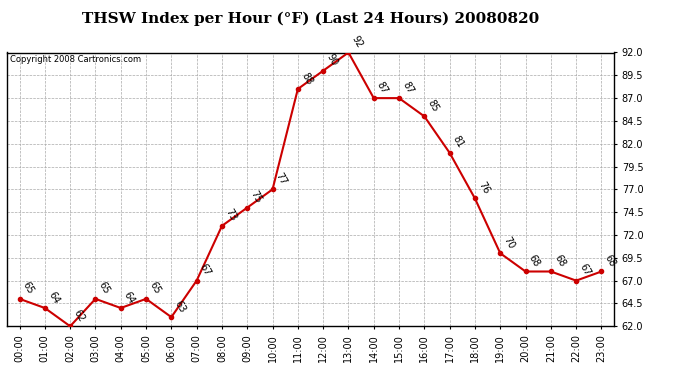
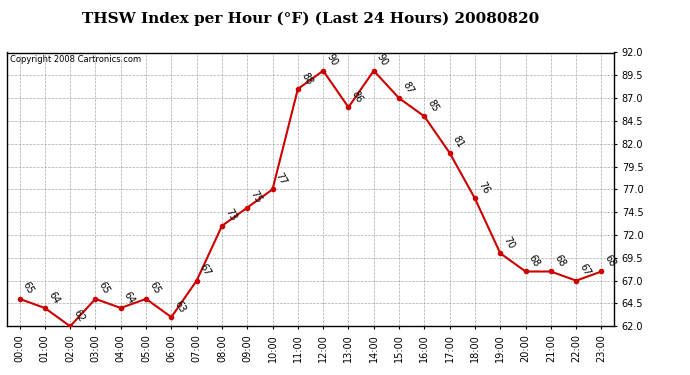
13:00: 92 -> 86
14:00: 87 -> 90
